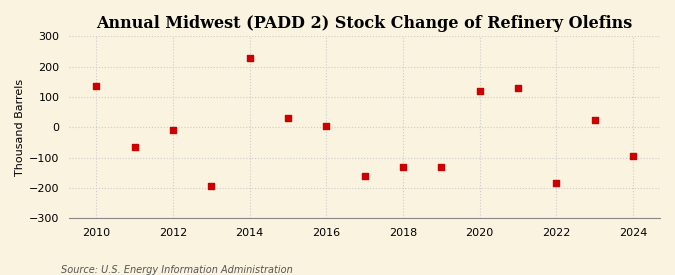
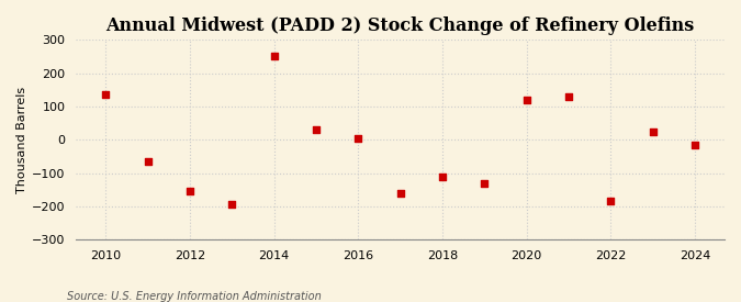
2012: -10 -> -155
2014: 230 -> 250
2018: -130 -> -110
2024: -95 -> -15
